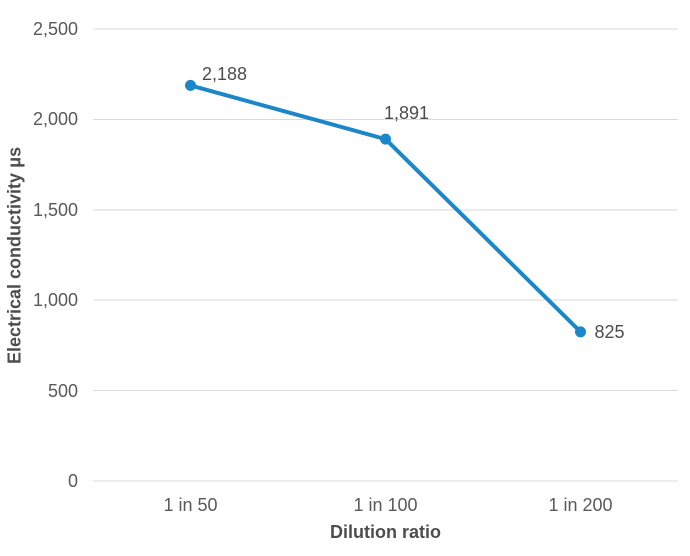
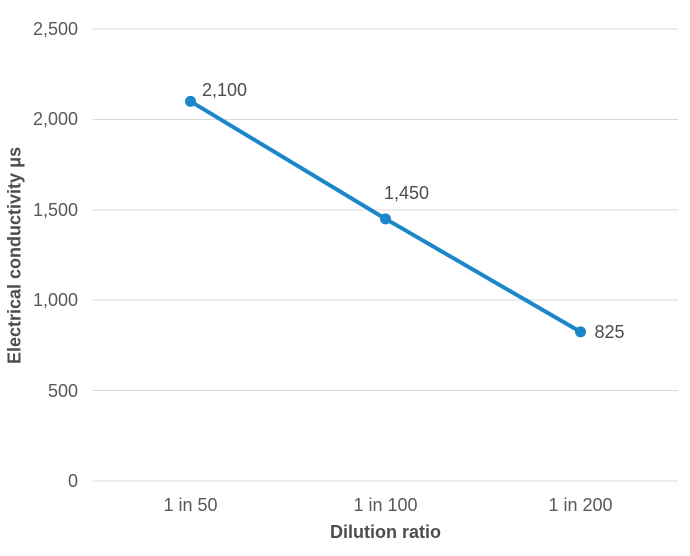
1 in 50: 2,188 -> 2,100
1 in 100: 1,891 -> 1,450
